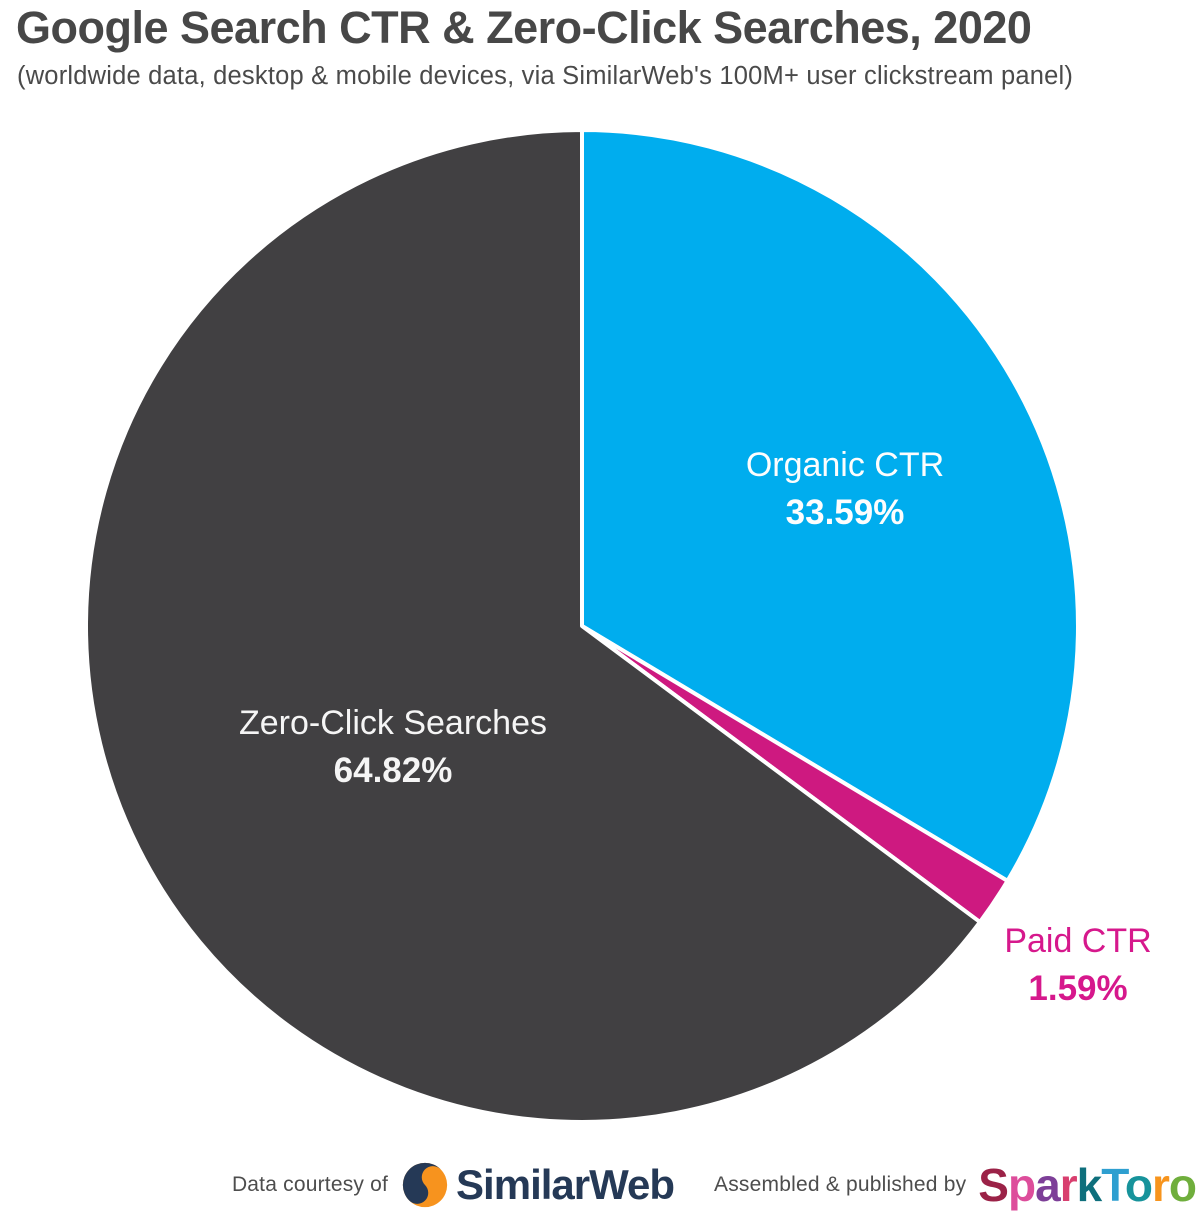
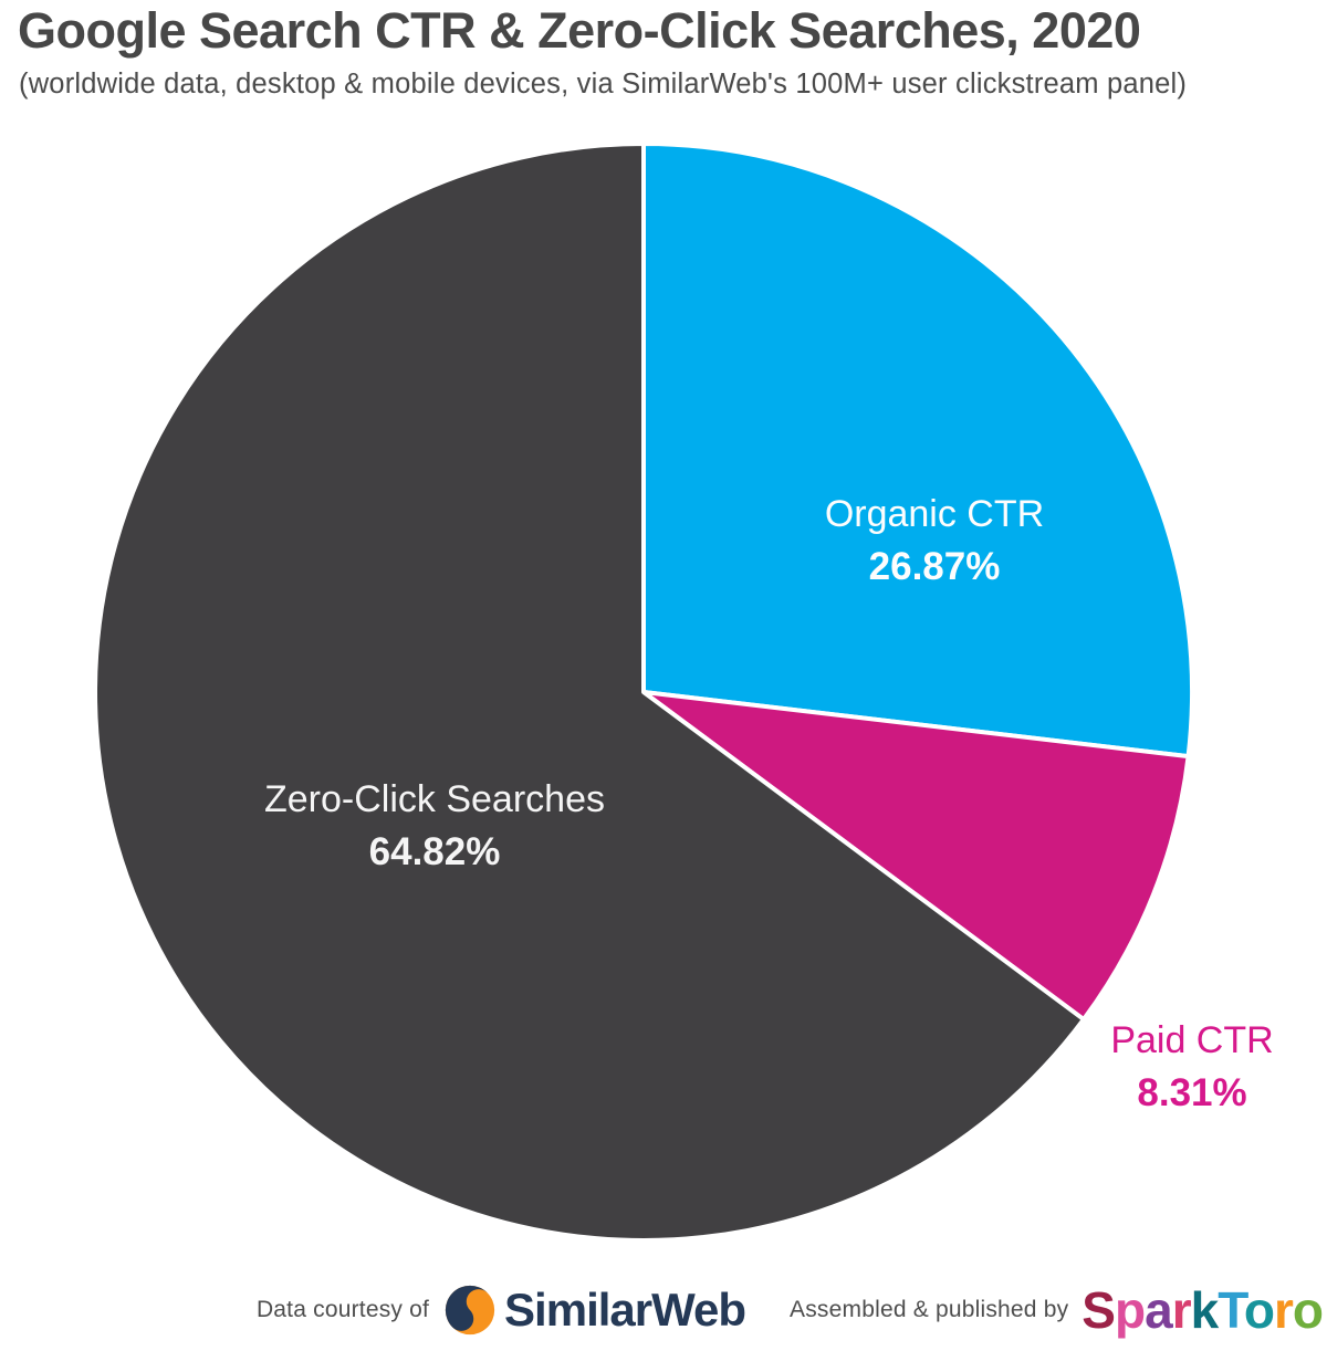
Organic CTR: 33.59% -> 26.87%
Paid CTR: 1.59% -> 8.31%
